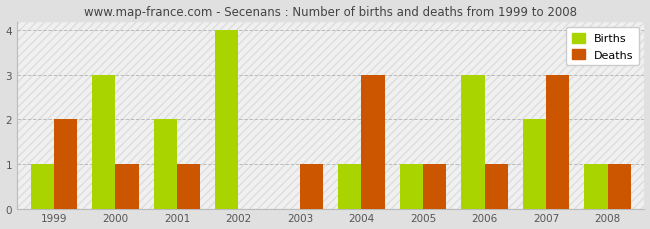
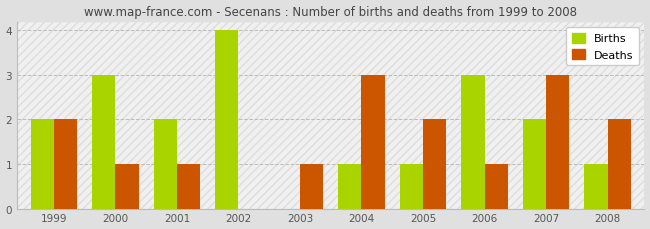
Births/1999: 1 -> 2
Deaths/2005: 1 -> 2
Deaths/2008: 1 -> 2
